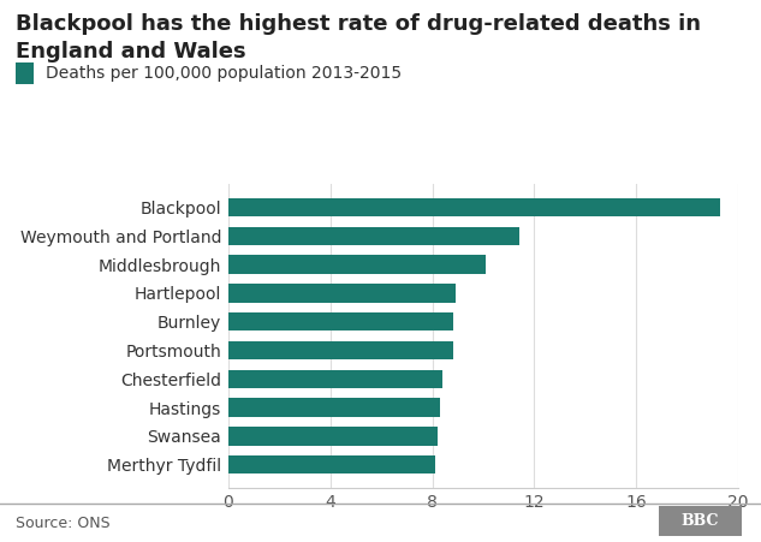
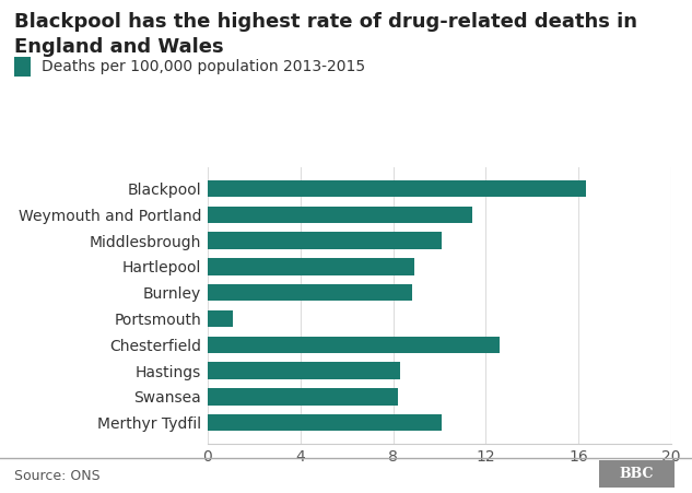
Blackpool: 19.3 -> 16.3
Portsmouth: 8.8 -> 1.1
Chesterfield: 8.4 -> 12.6
Merthyr Tydfil: 8.1 -> 10.1
